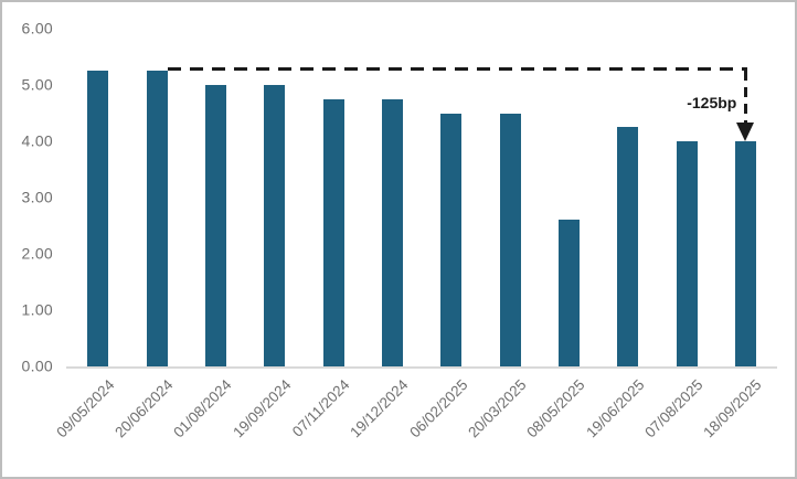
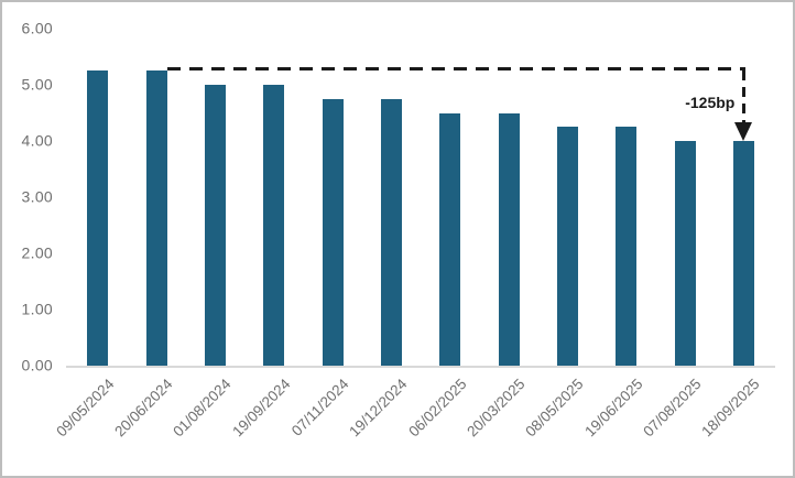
08/05/2025: 2.6 -> 4.2
